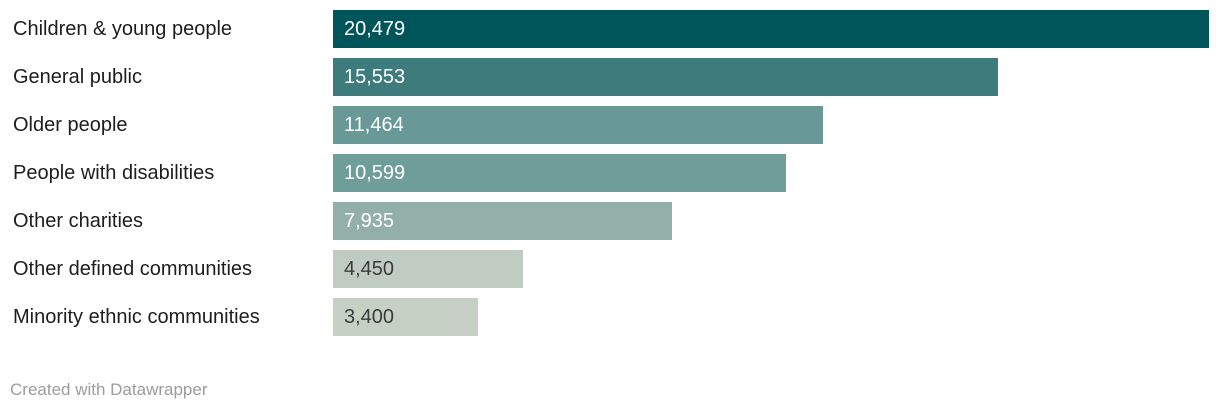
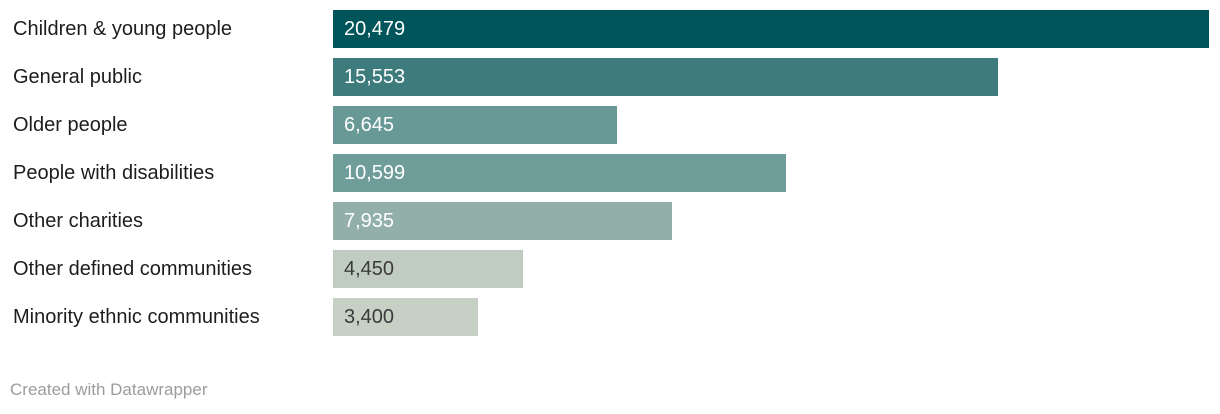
Older people: 11,464 -> 6,645
